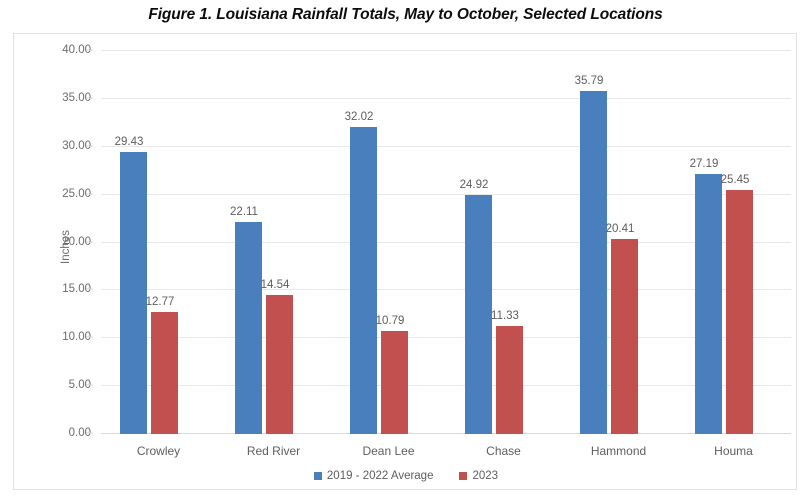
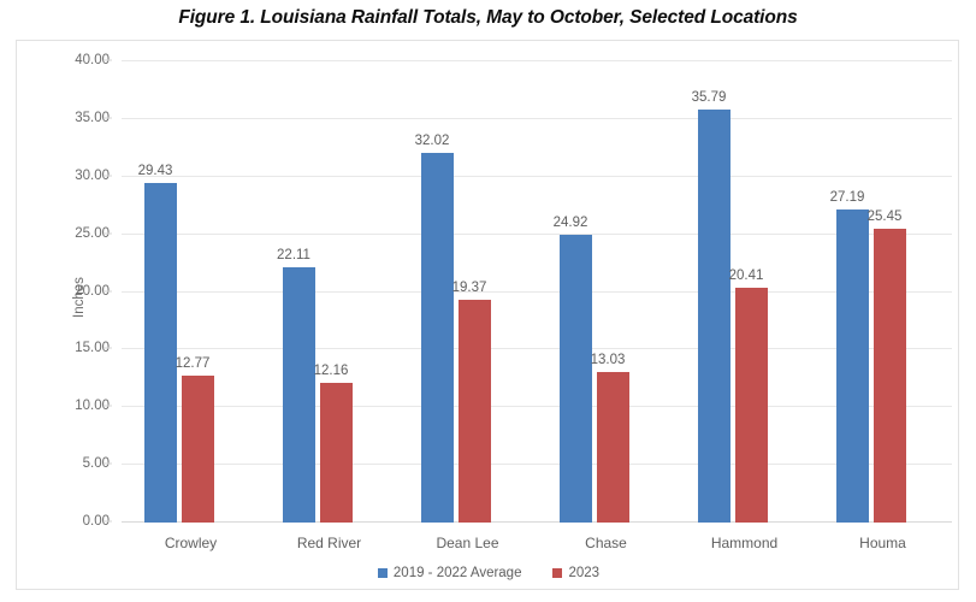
2023/Red River: 14.54 -> 12.16
2023/Dean Lee: 10.79 -> 19.37
2023/Chase: 11.33 -> 13.03
